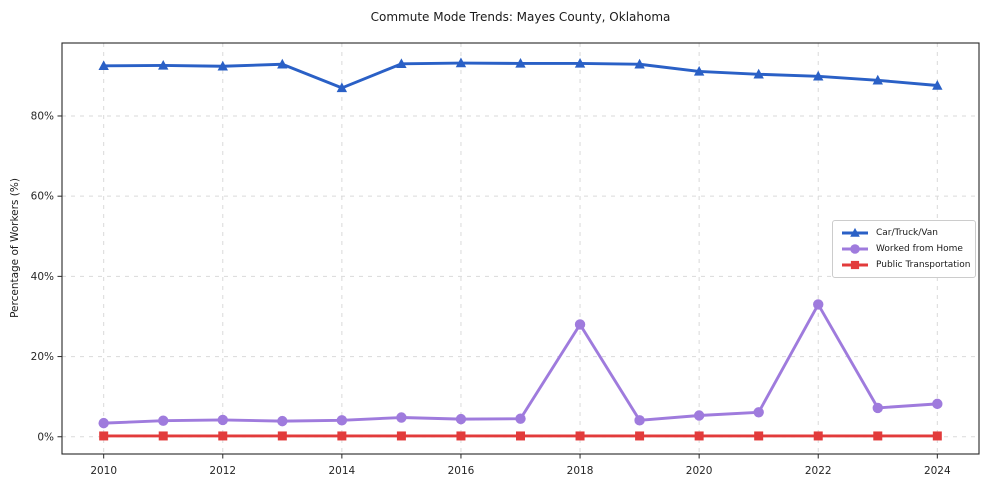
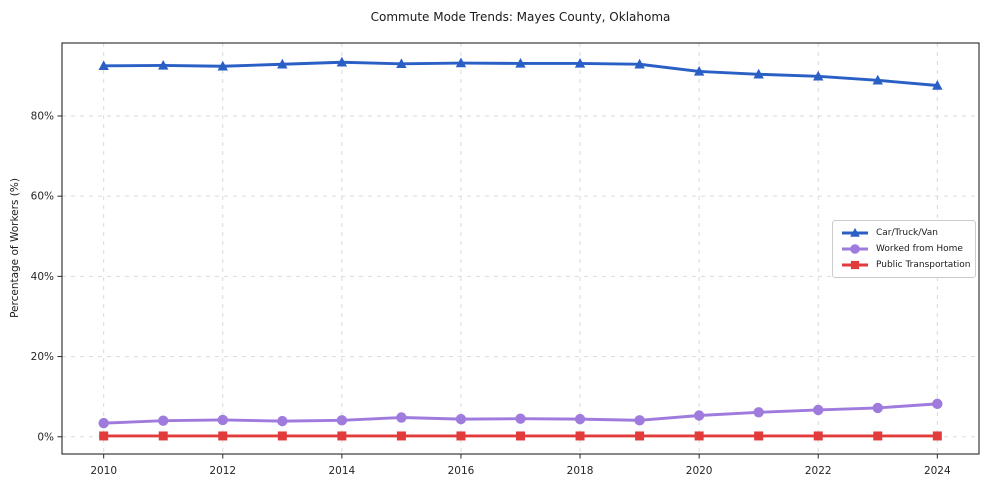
Car/Truck/Van/2014: 87% -> 93%
Worked from Home/2018: 28% -> 4%
Worked from Home/2022: 33% -> 7%
